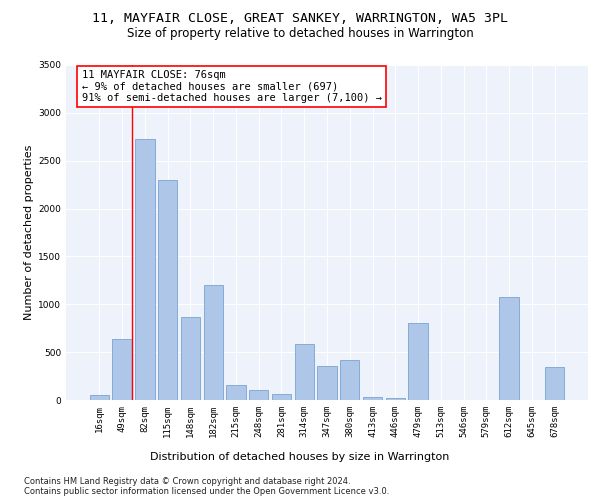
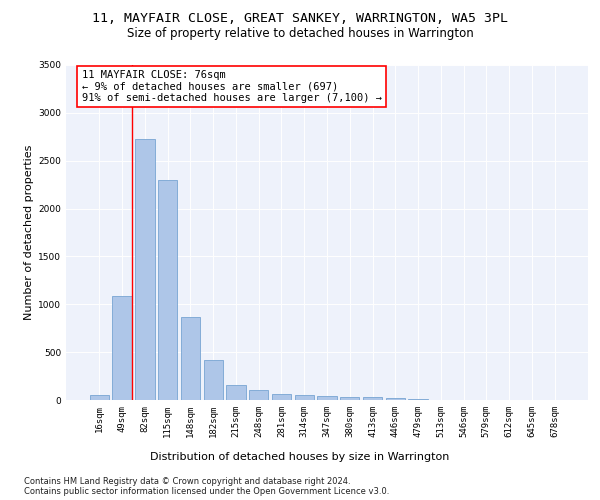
49sqm: 640 -> 1090
182sqm: 1200 -> 420
314sqm: 580 -> 50
347sqm: 360 -> 40
380sqm: 420 -> 40
479sqm: 800 -> 10
612sqm: 1080 -> 0
678sqm: 340 -> 0
